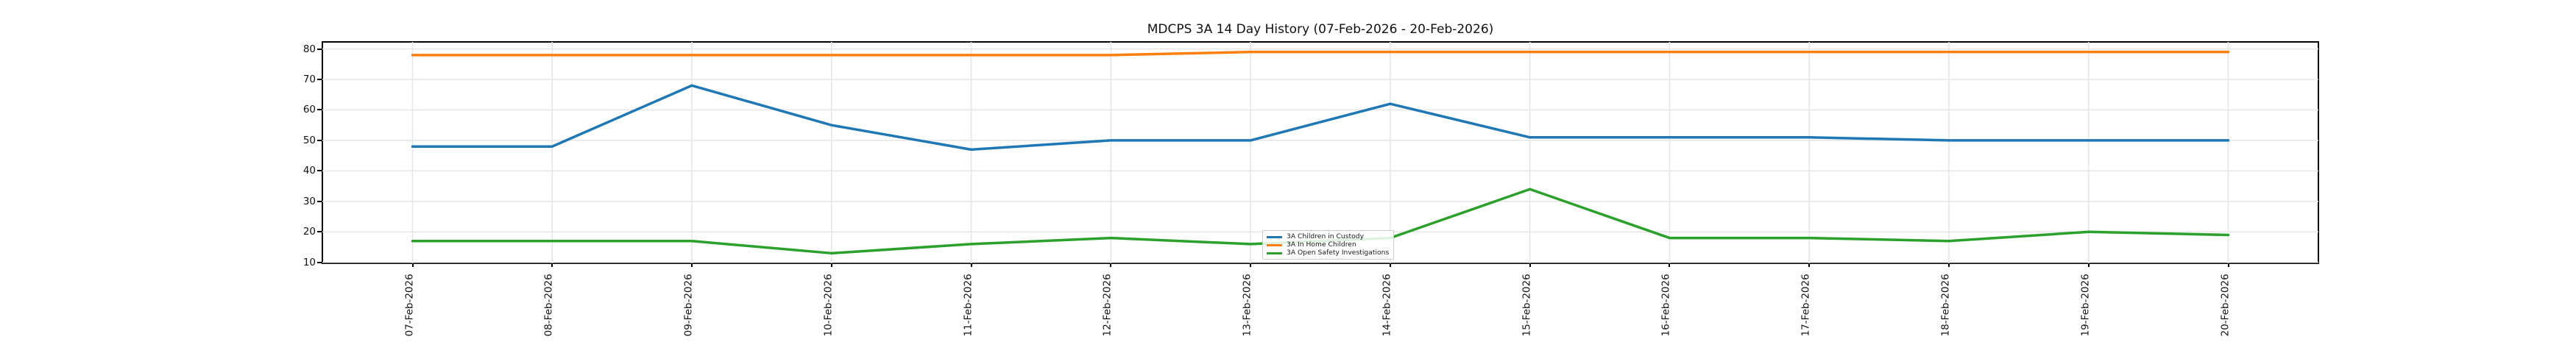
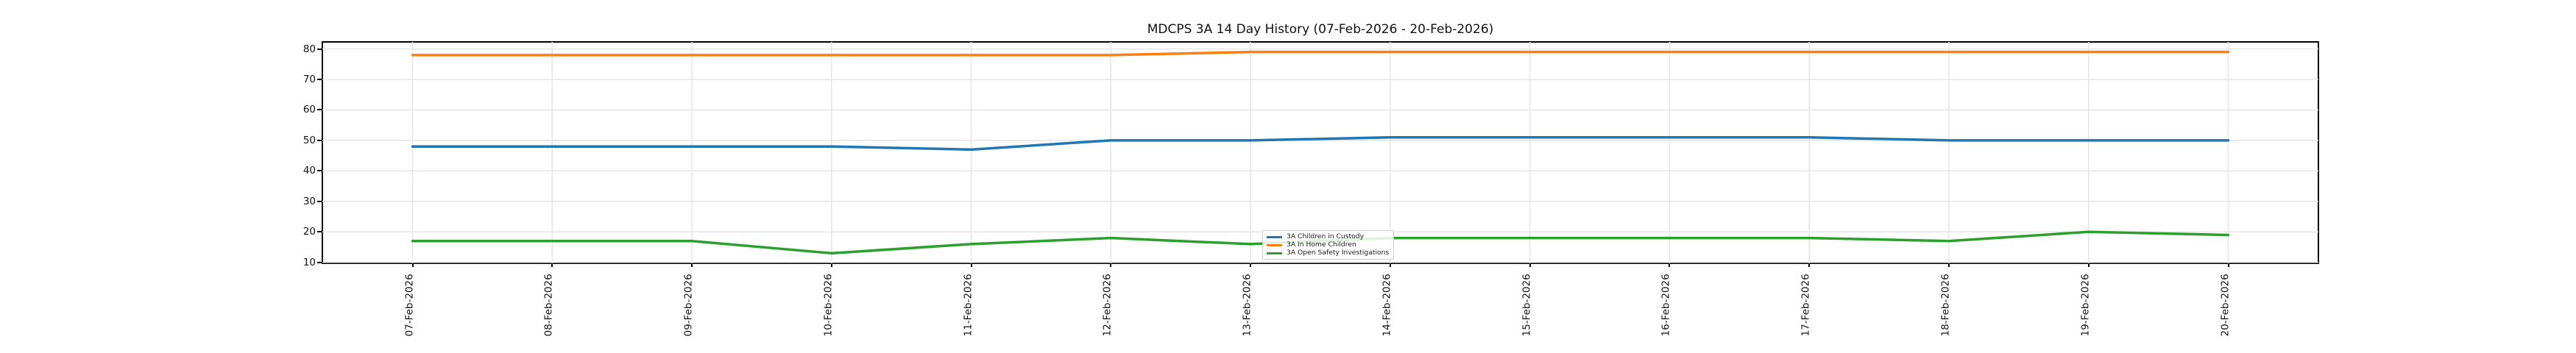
3A Children in Custody/09-Feb-2026: 68 -> 48
3A Children in Custody/10-Feb-2026: 55 -> 48
3A Children in Custody/14-Feb-2026: 62 -> 51
3A Open Safety Investigations/15-Feb-2026: 34 -> 18
